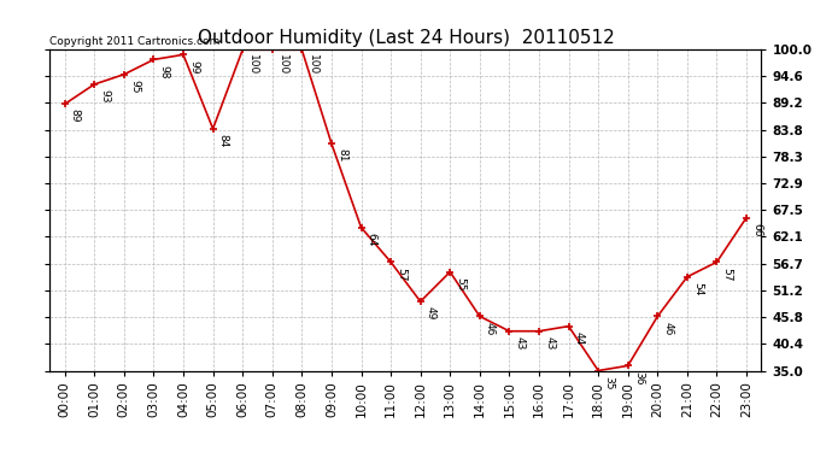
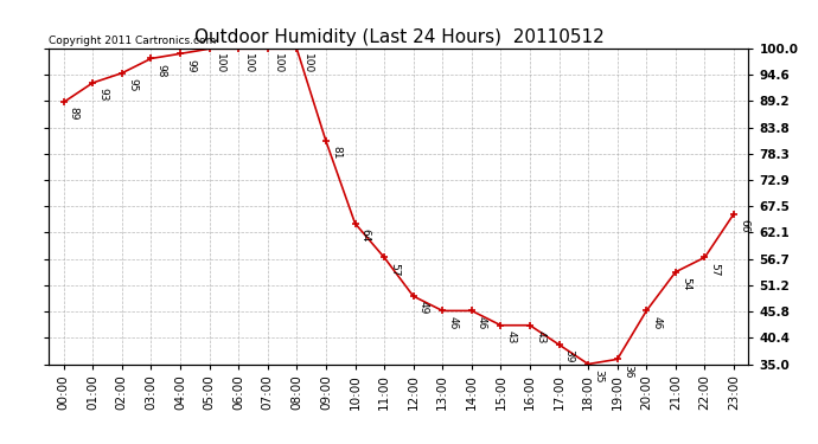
05:00: 84 -> 100
13:00: 55 -> 46
17:00: 44 -> 39
